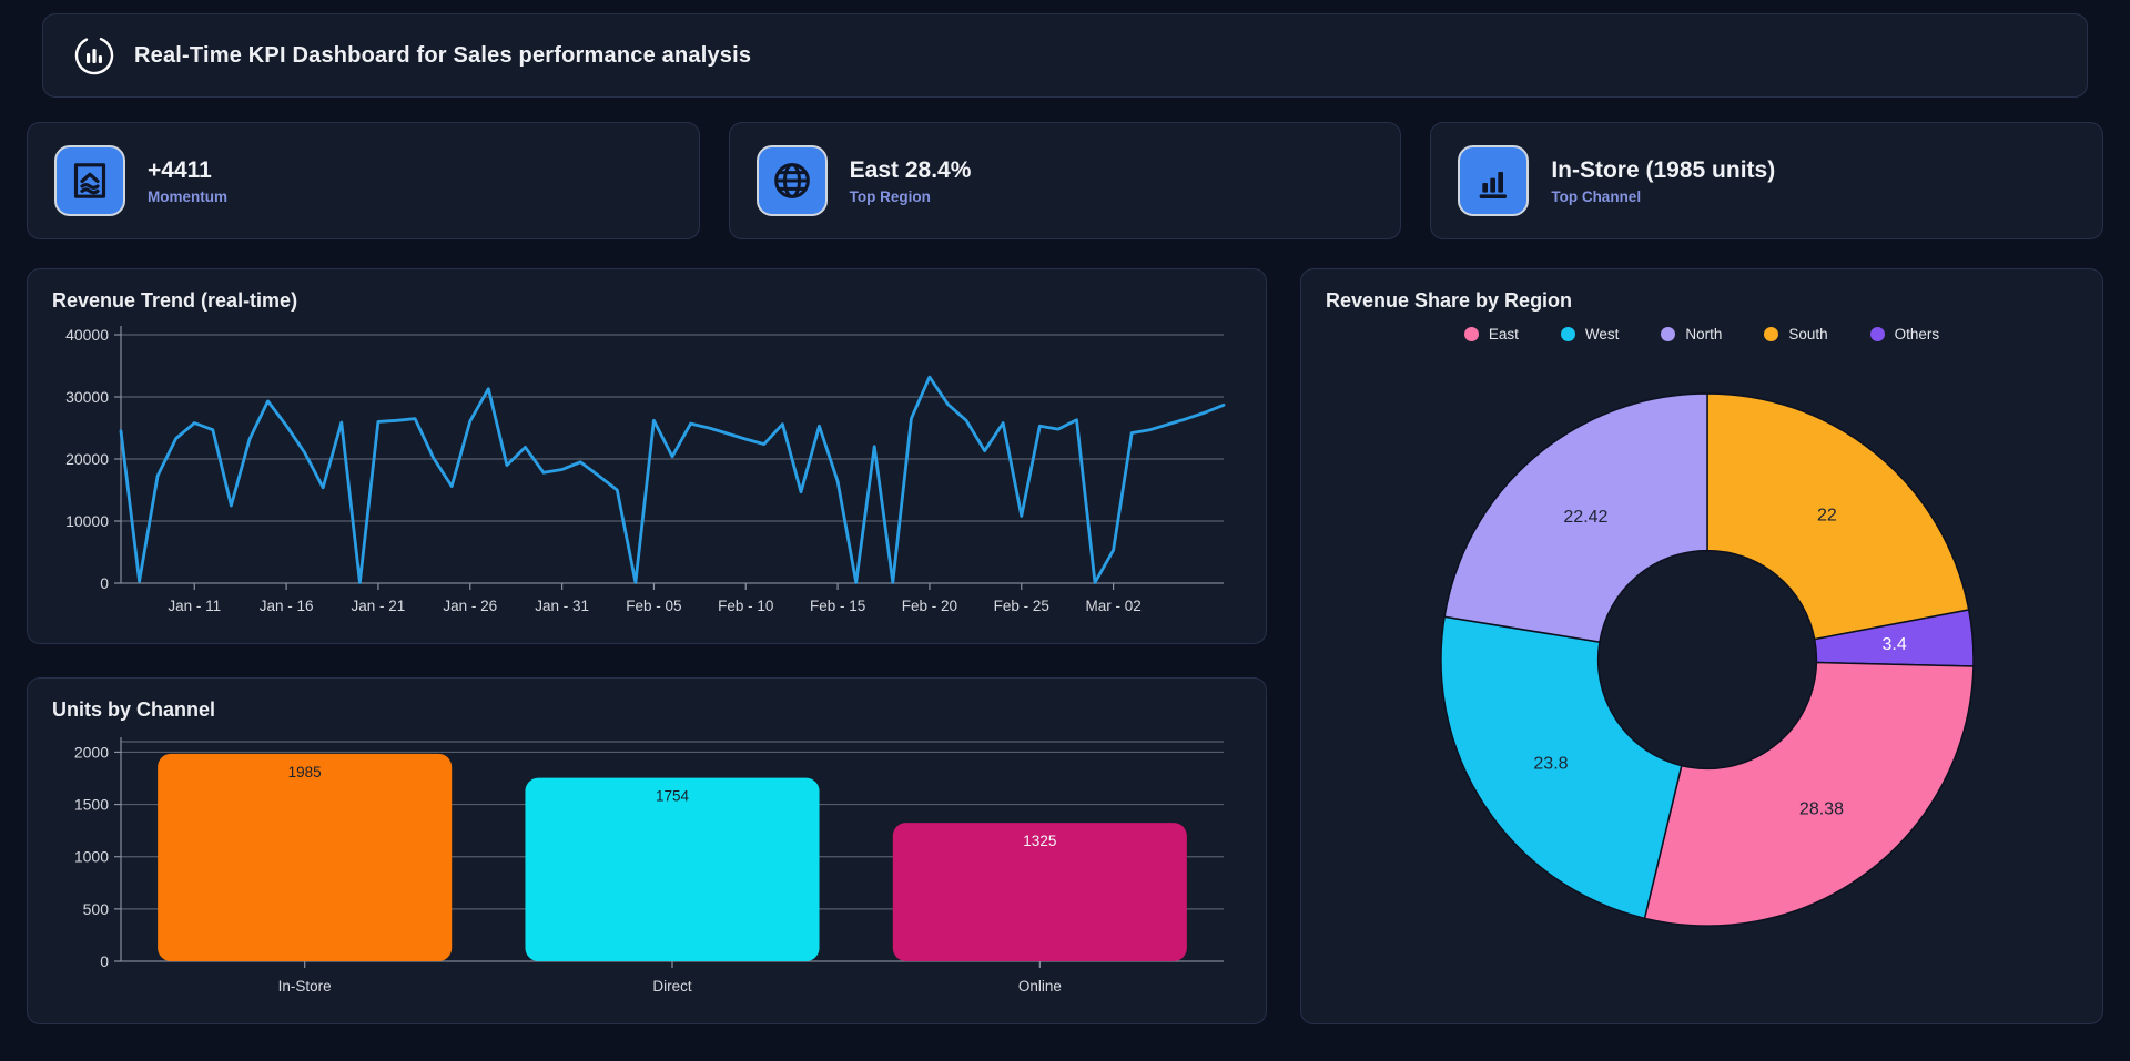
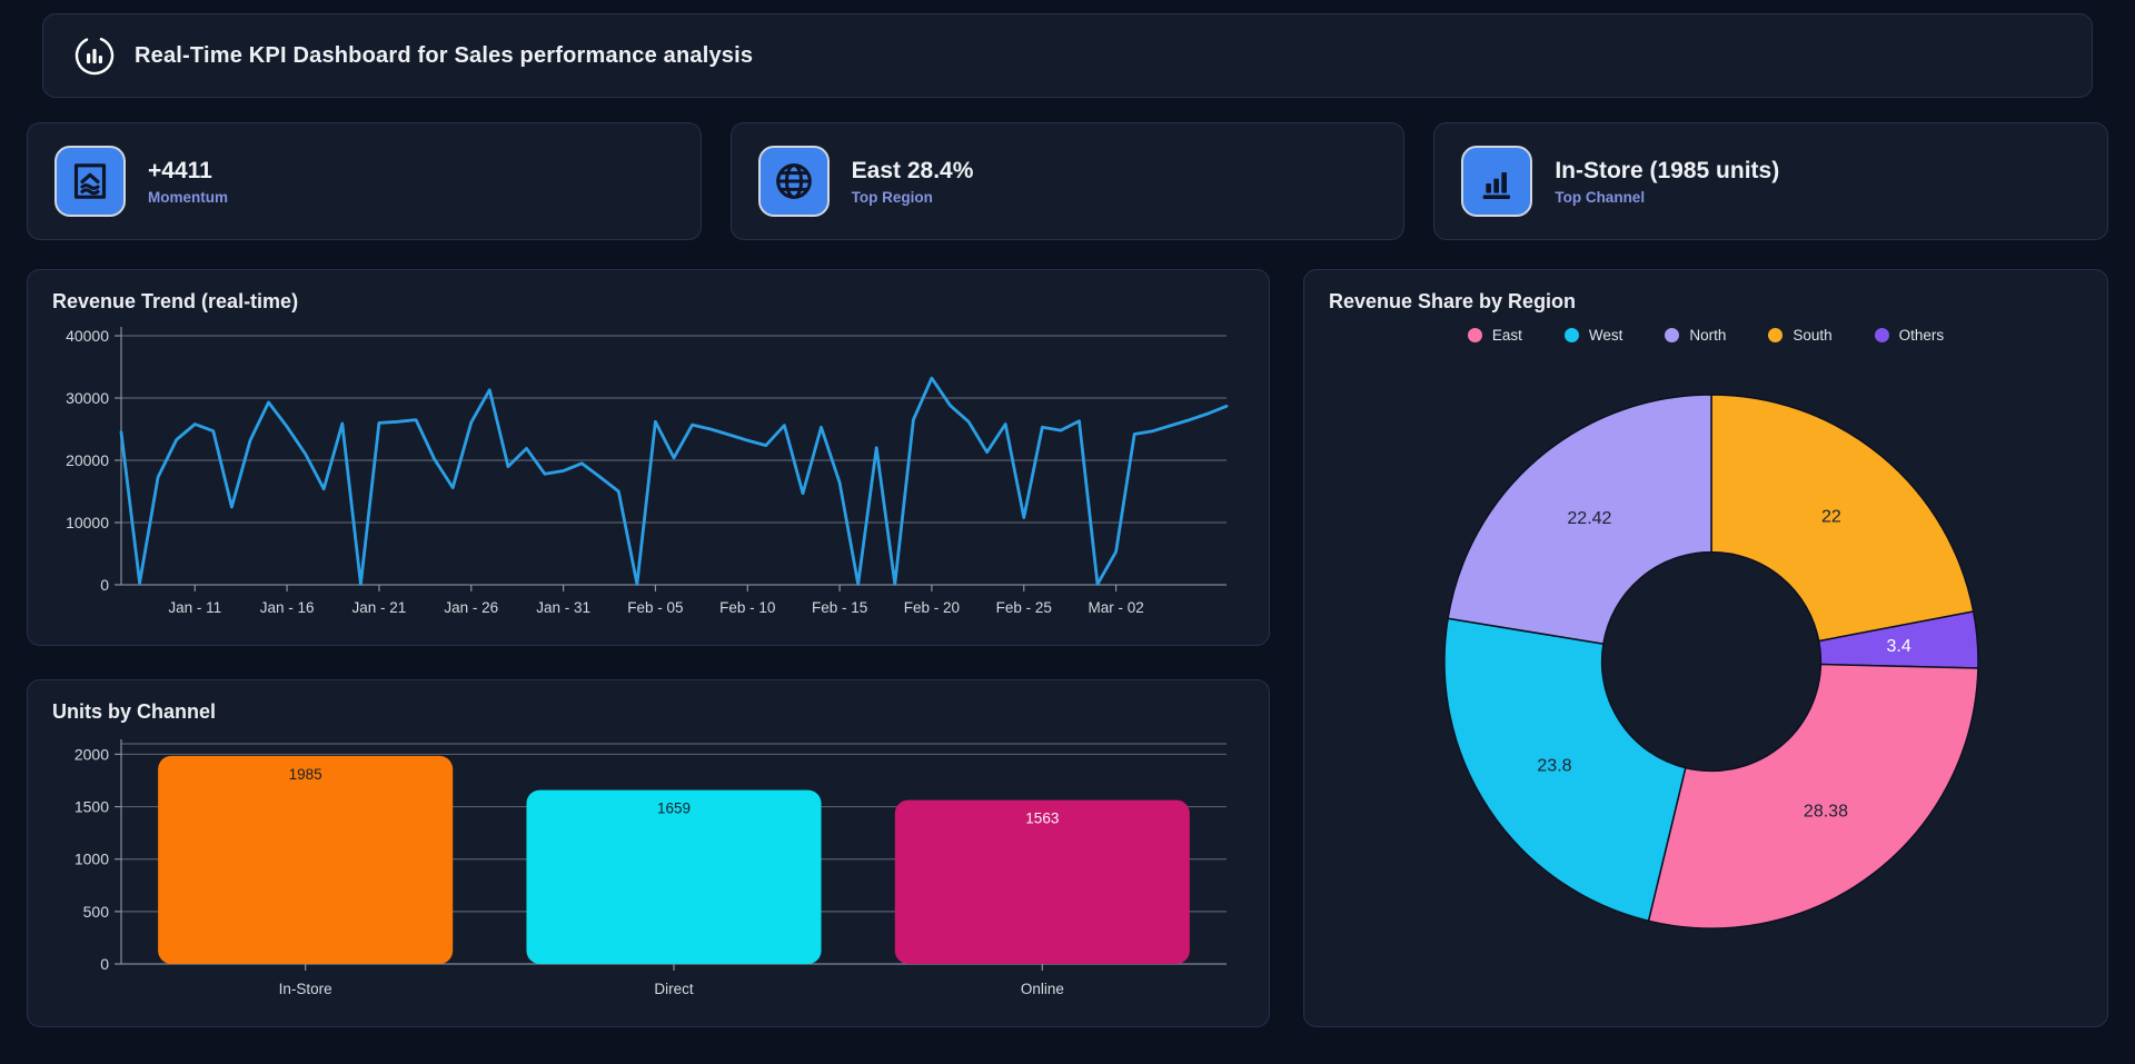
Units by Channel/Direct: 1754 -> 1659
Units by Channel/Online: 1325 -> 1563
